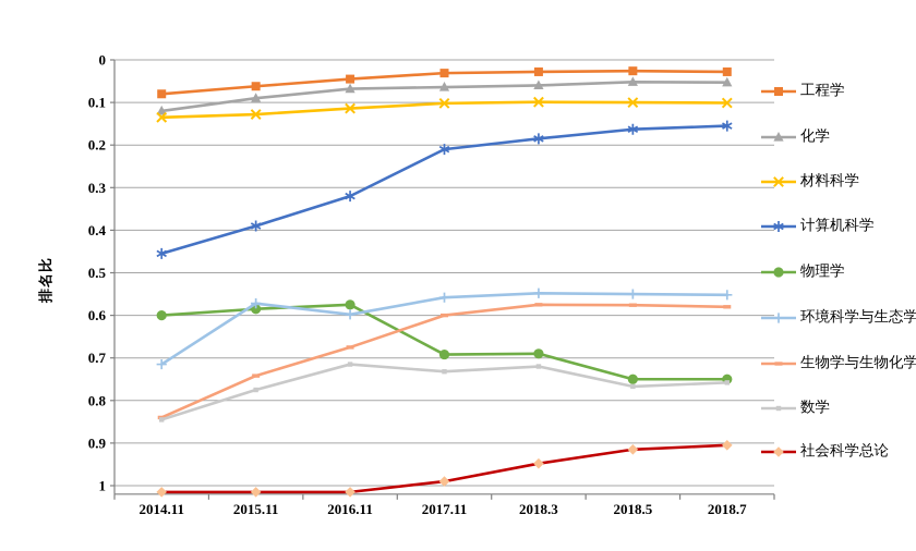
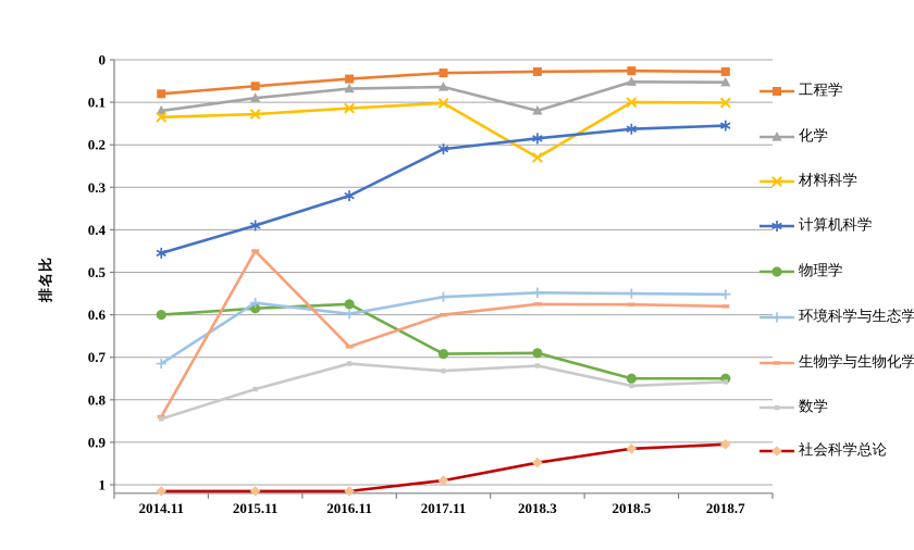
生物学与生物化学/2015.11: 0.74 -> 0.45
化学/2018.3: 0.06 -> 0.12
材料科学/2018.3: 0.10 -> 0.23
